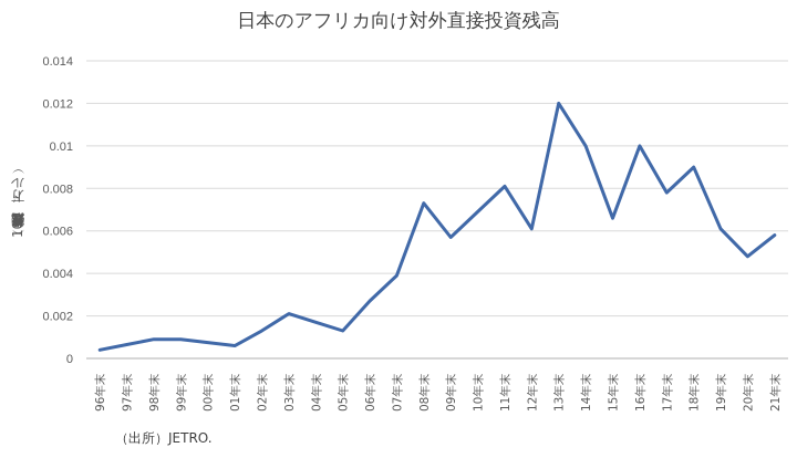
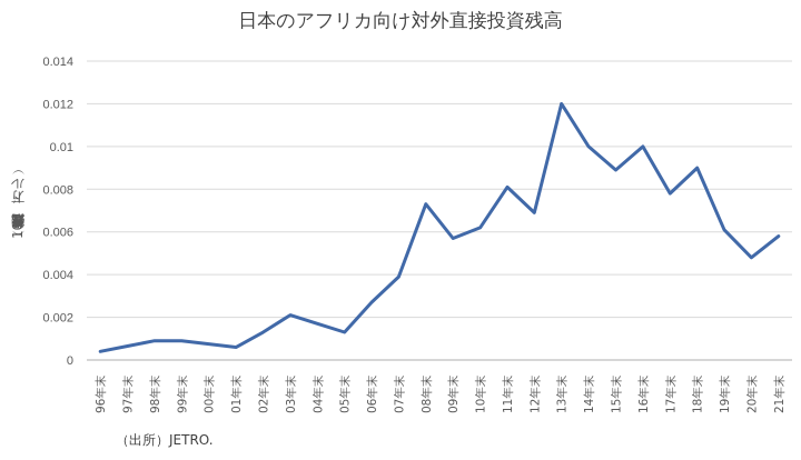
10年末: 0.0069 -> 0.0062
12年末: 0.0061 -> 0.0069
15年末: 0.0066 -> 0.0089
